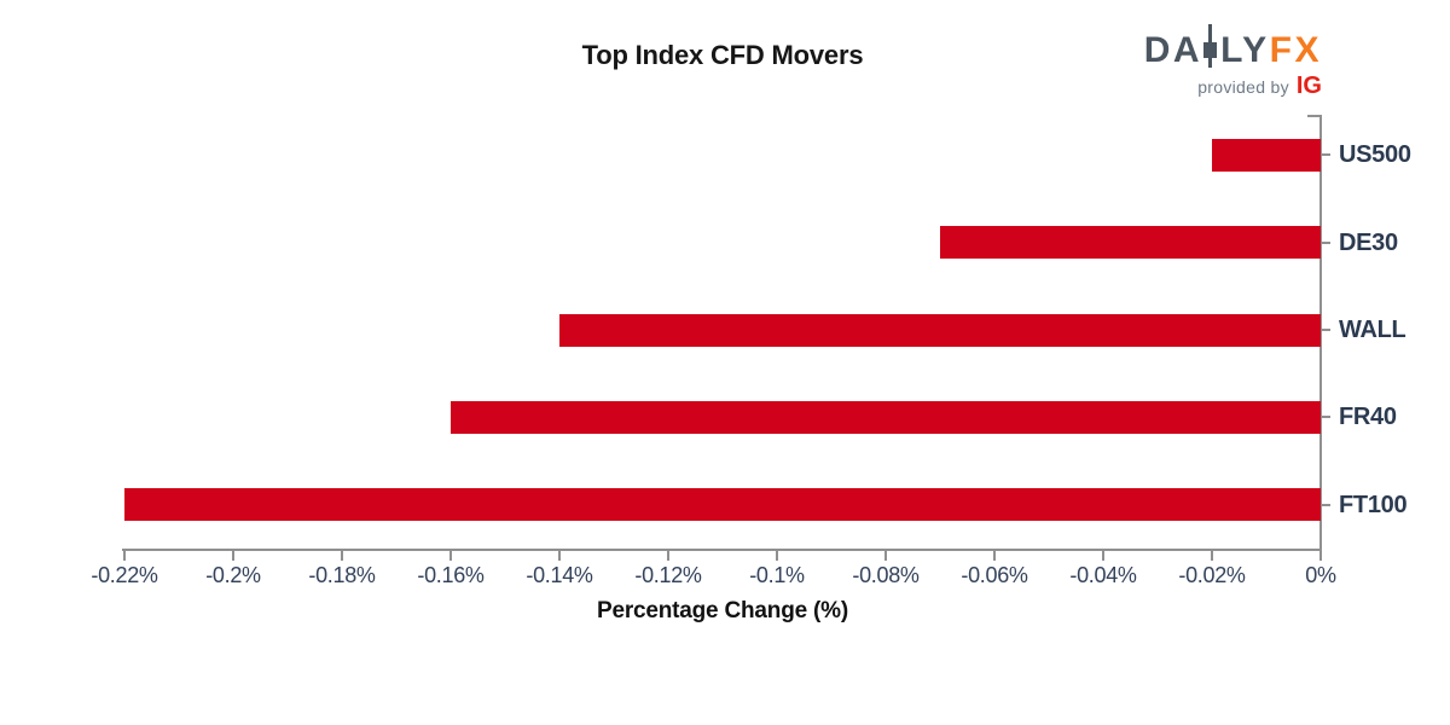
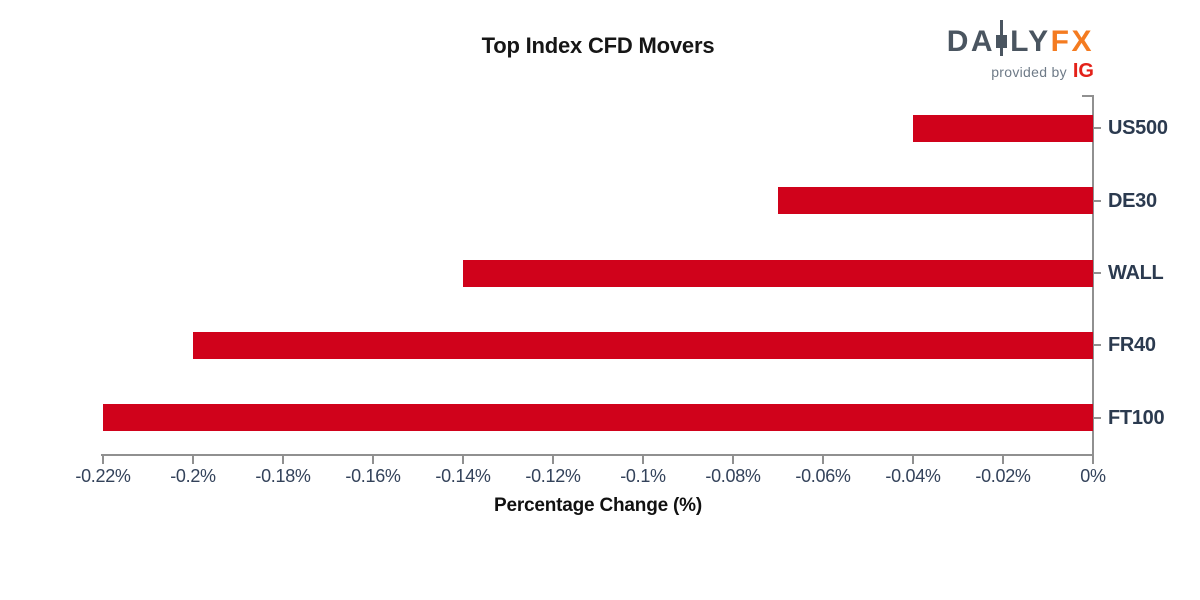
US500: -0.02% -> -0.04%
FR40: -0.16% -> -0.20%
